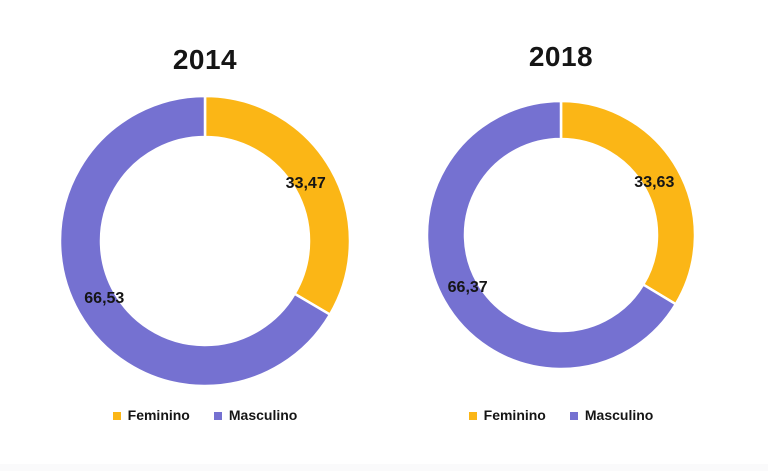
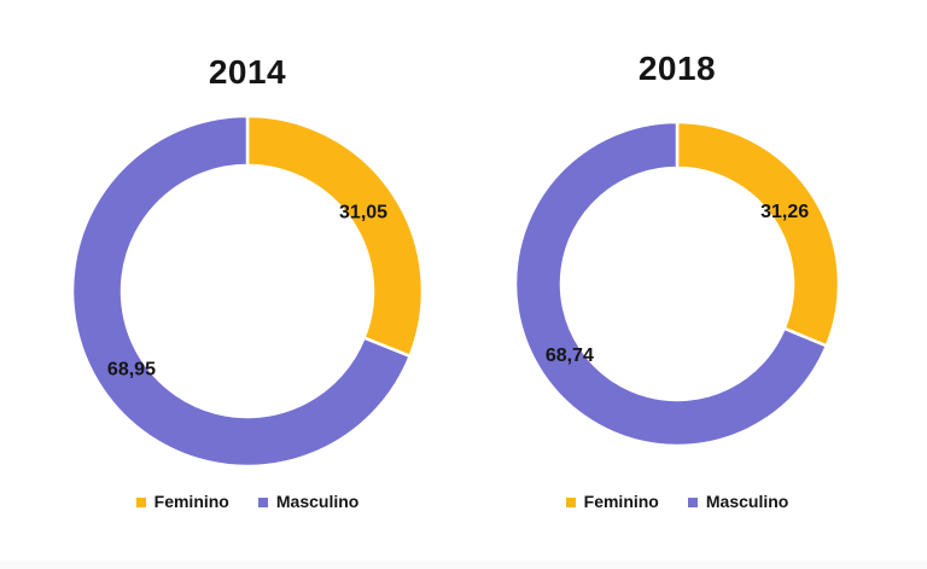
2014/Feminino: 33,47 -> 31,05
2014/Masculino: 66,53 -> 68,95
2018/Feminino: 33,63 -> 31,26
2018/Masculino: 66,37 -> 68,74
